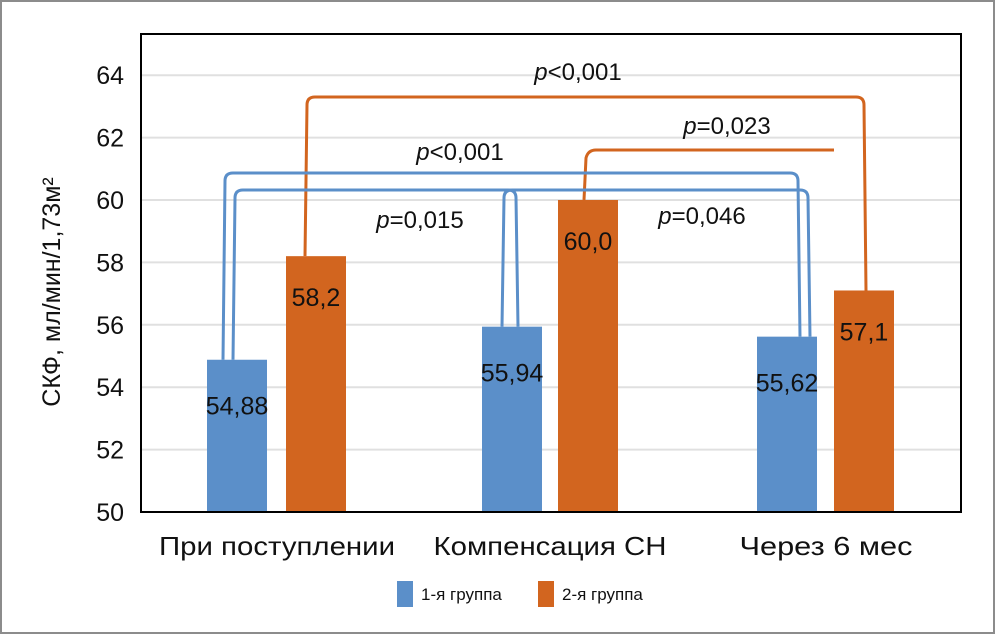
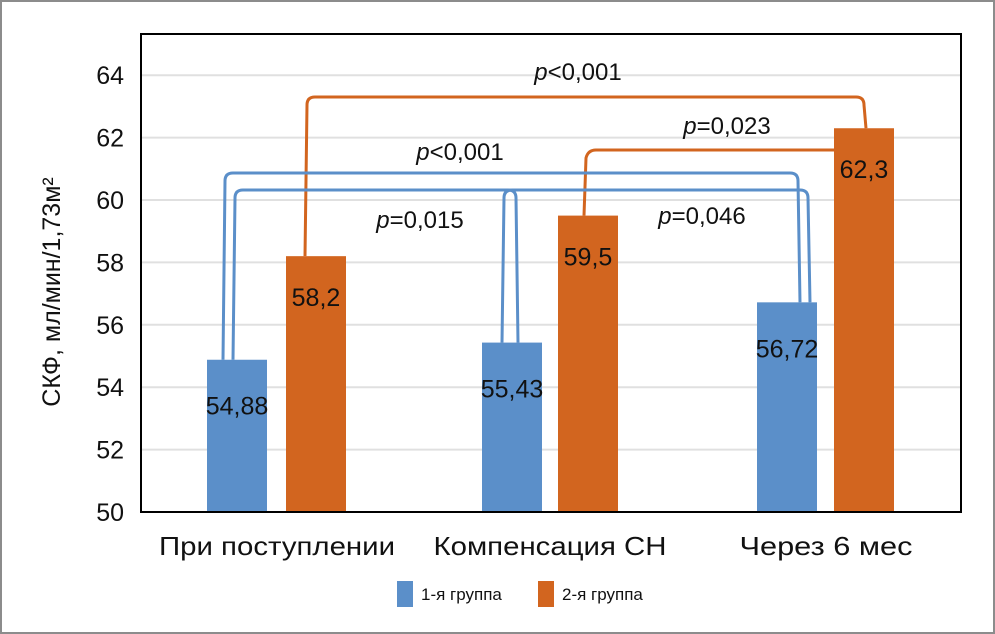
1-я группа/Компенсация СН: 55,94 -> 55,43
2-я группа/Компенсация СН: 60,0 -> 59,5
1-я группа/Через 6 мес: 55,62 -> 56,72
2-я группа/Через 6 мес: 57,1 -> 62,3
